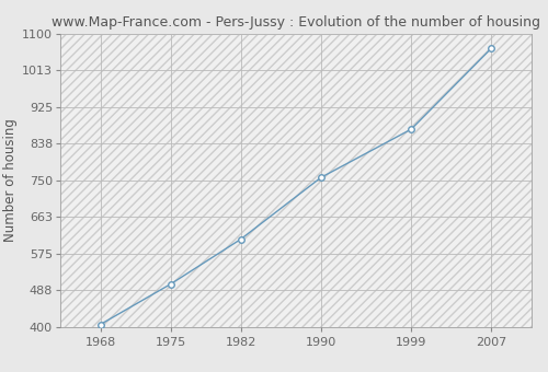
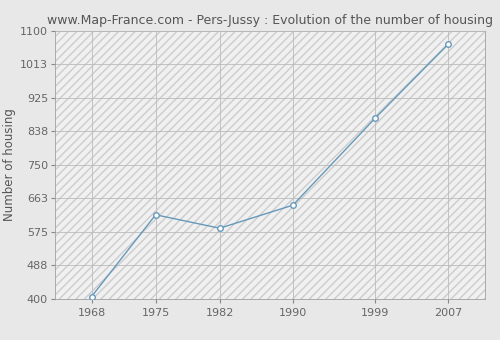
1975: 503 -> 620
1982: 610 -> 585
1990: 757 -> 645
